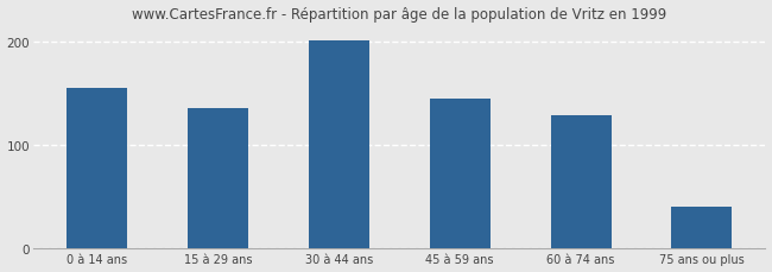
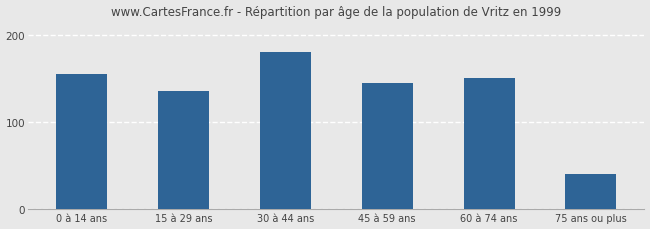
30 à 44 ans: 201 -> 180
60 à 74 ans: 128 -> 150
